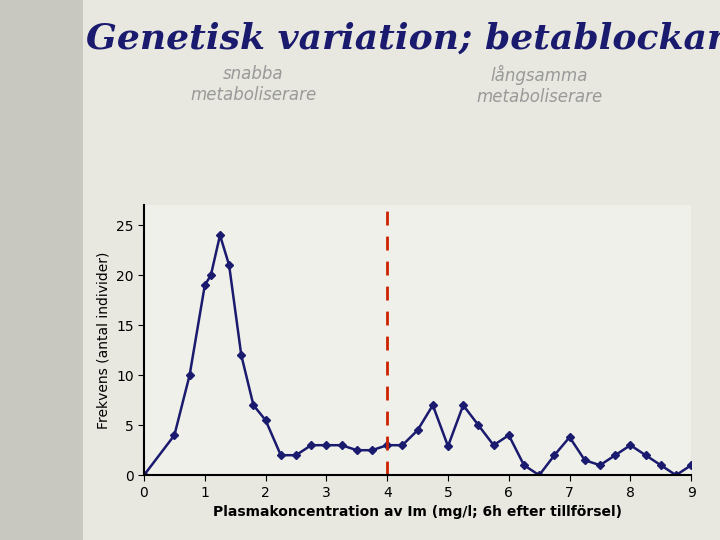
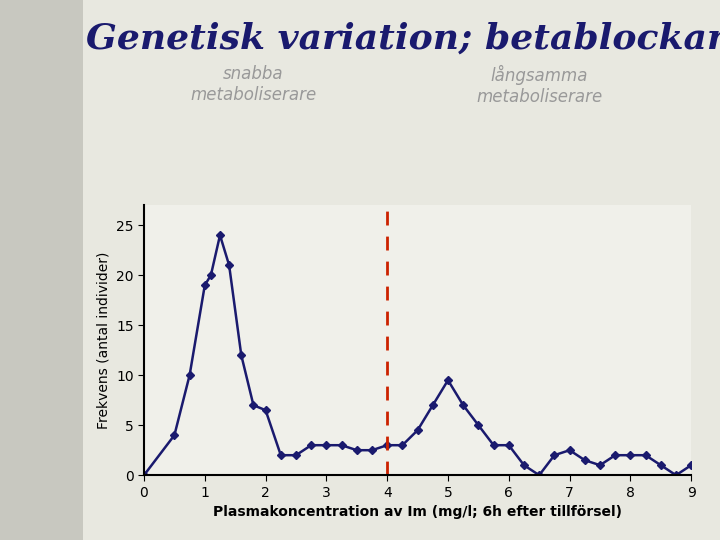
2: 5.5 -> 6.5
5: 2.9 -> 9.5
6: 4.0 -> 3.0
7: 3.8 -> 2.5
8: 3.0 -> 2.0
